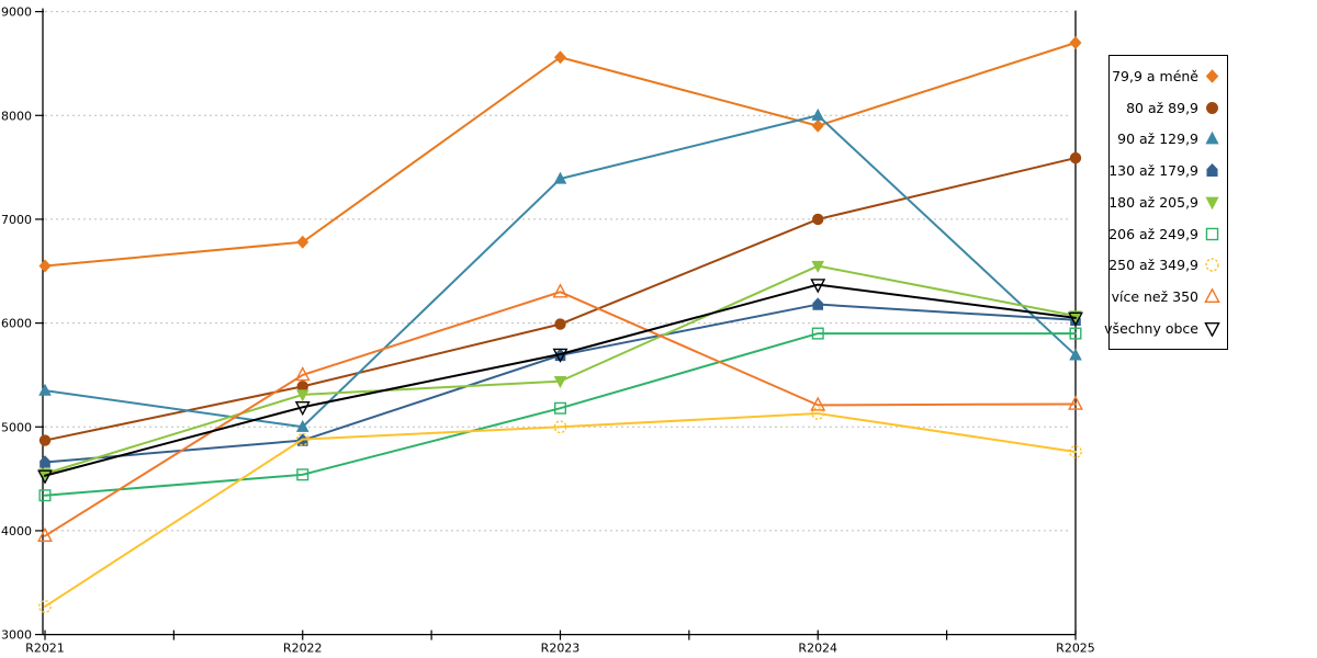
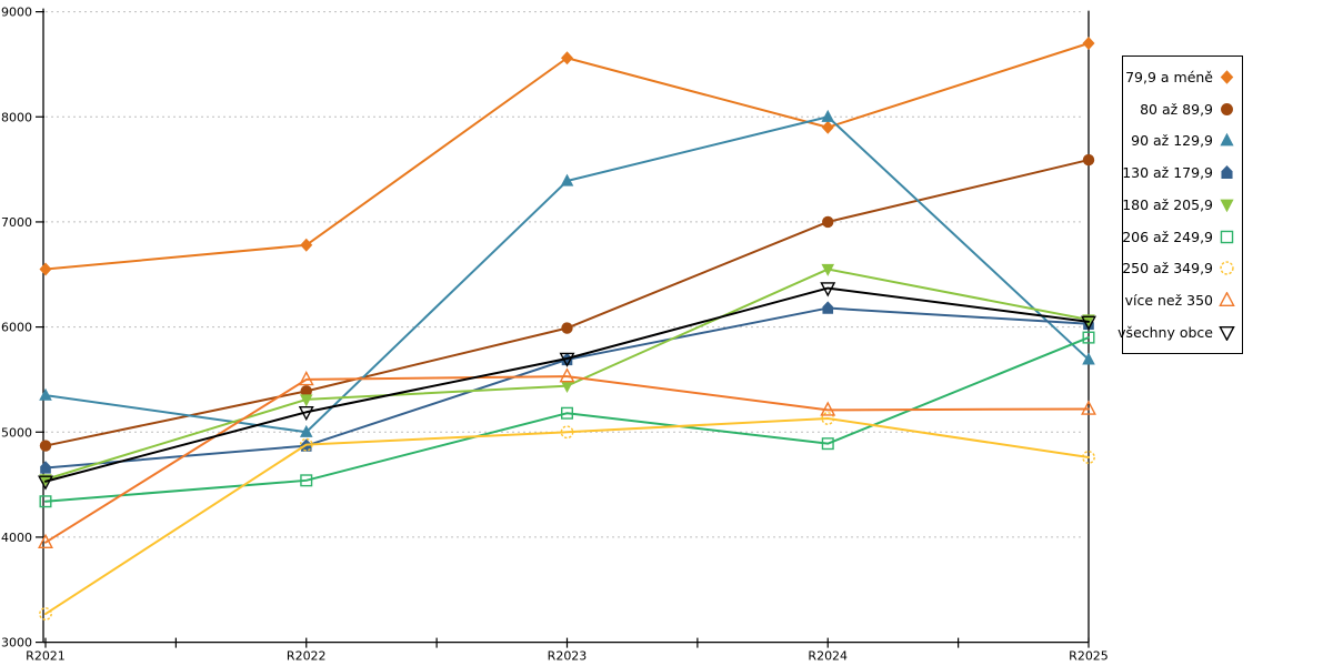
více než 350/R2023: 6300 -> 5500
206 až 249,9/R2024: 5900 -> 4900
